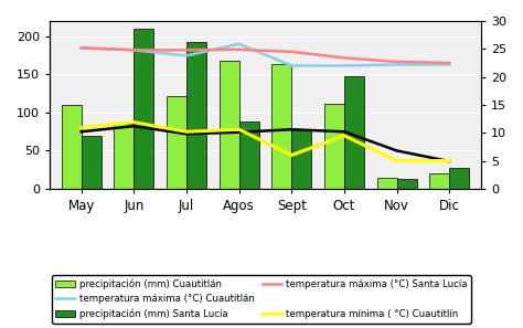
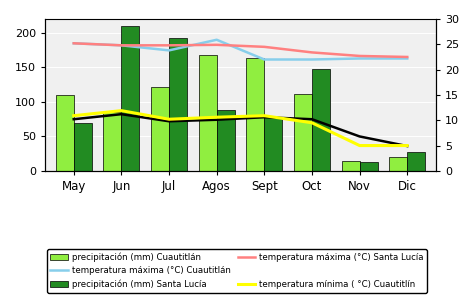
temperatura mínima ( °C) Cuautitlín/Sept: 6.0 -> 10.9
